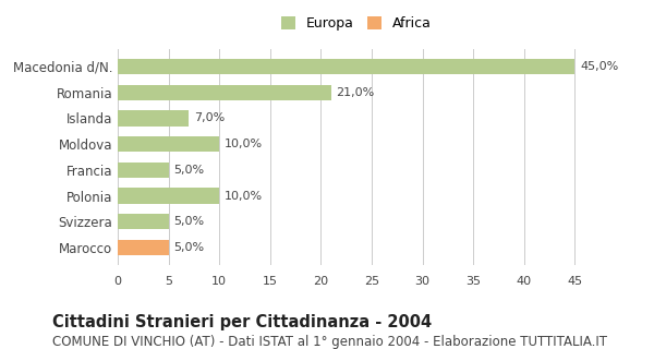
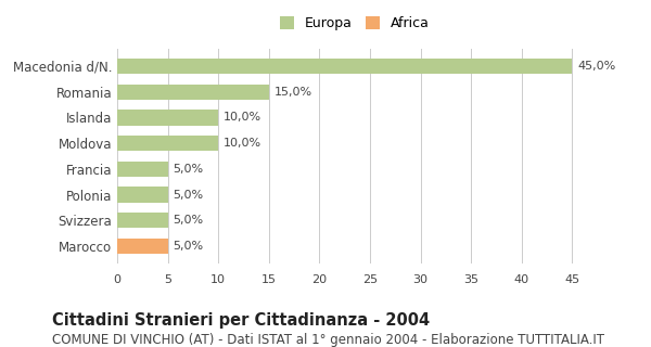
Romania: 21,0% -> 15,0%
Islanda: 7,0% -> 10,0%
Polonia: 10,0% -> 5,0%
